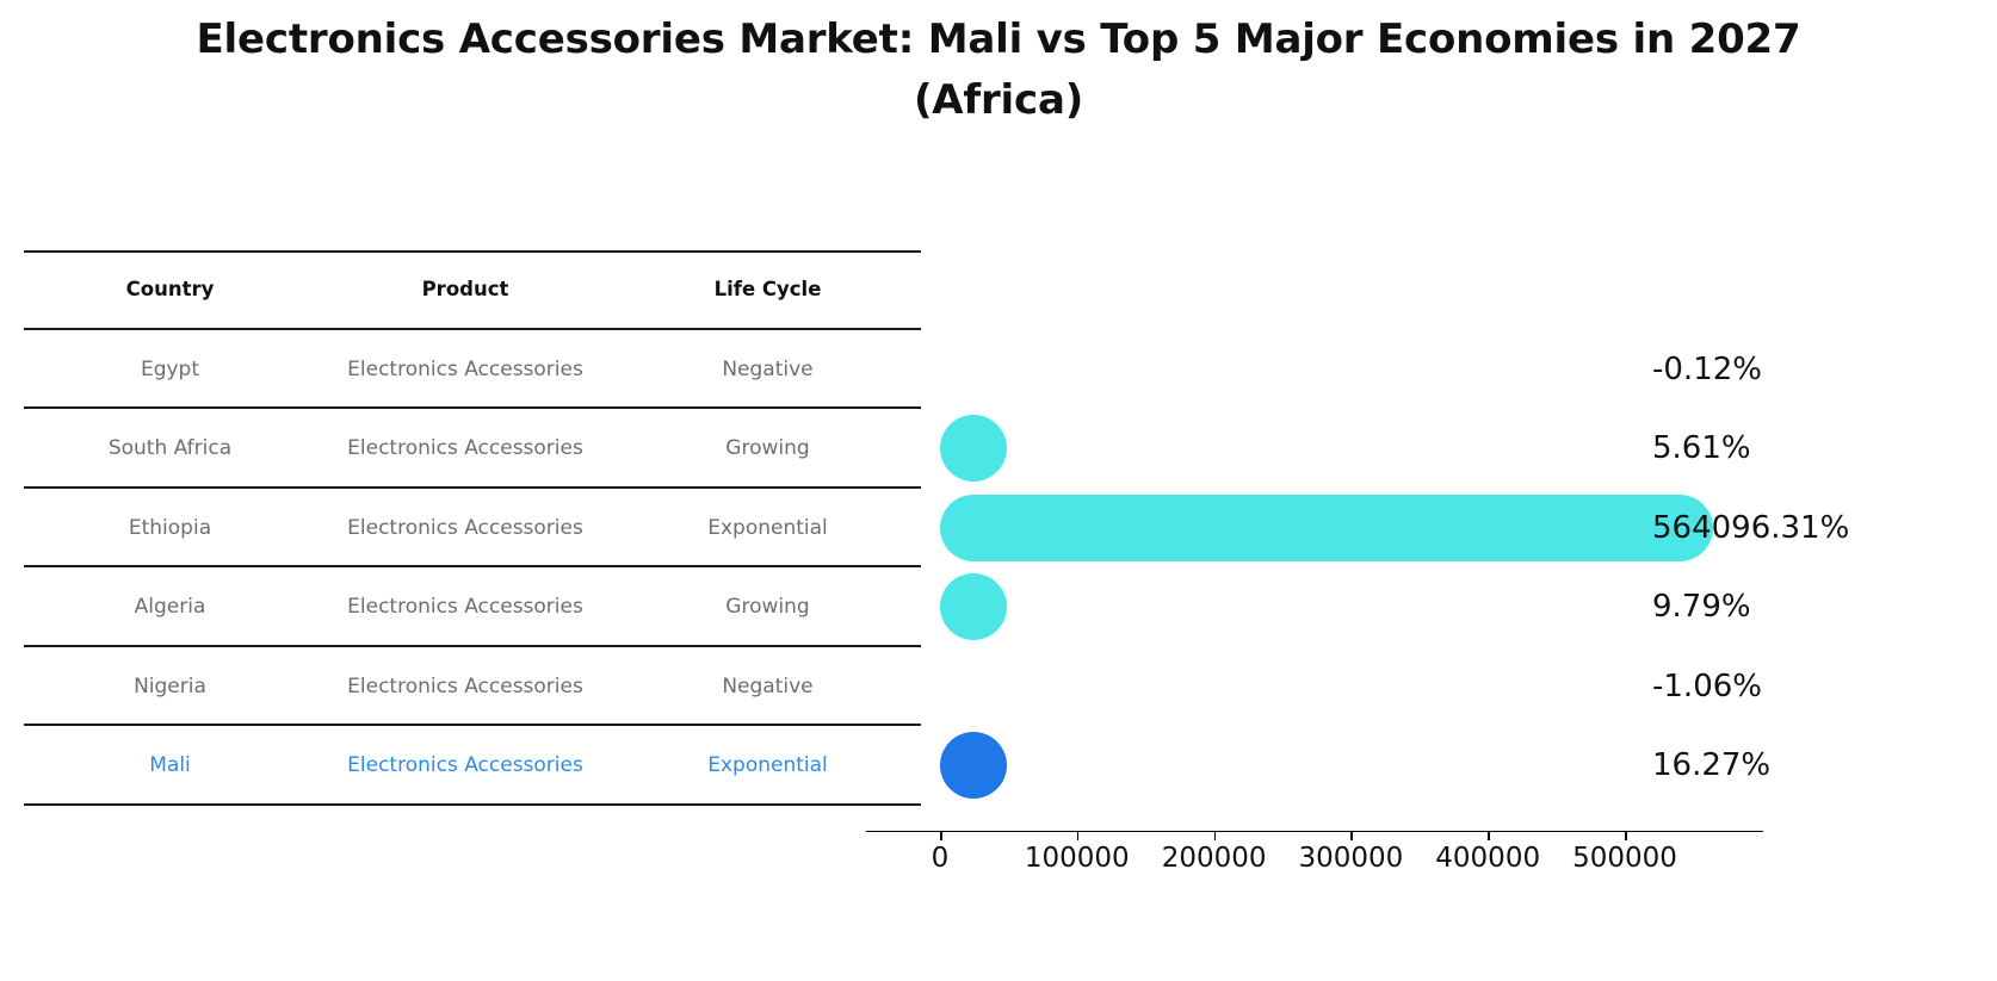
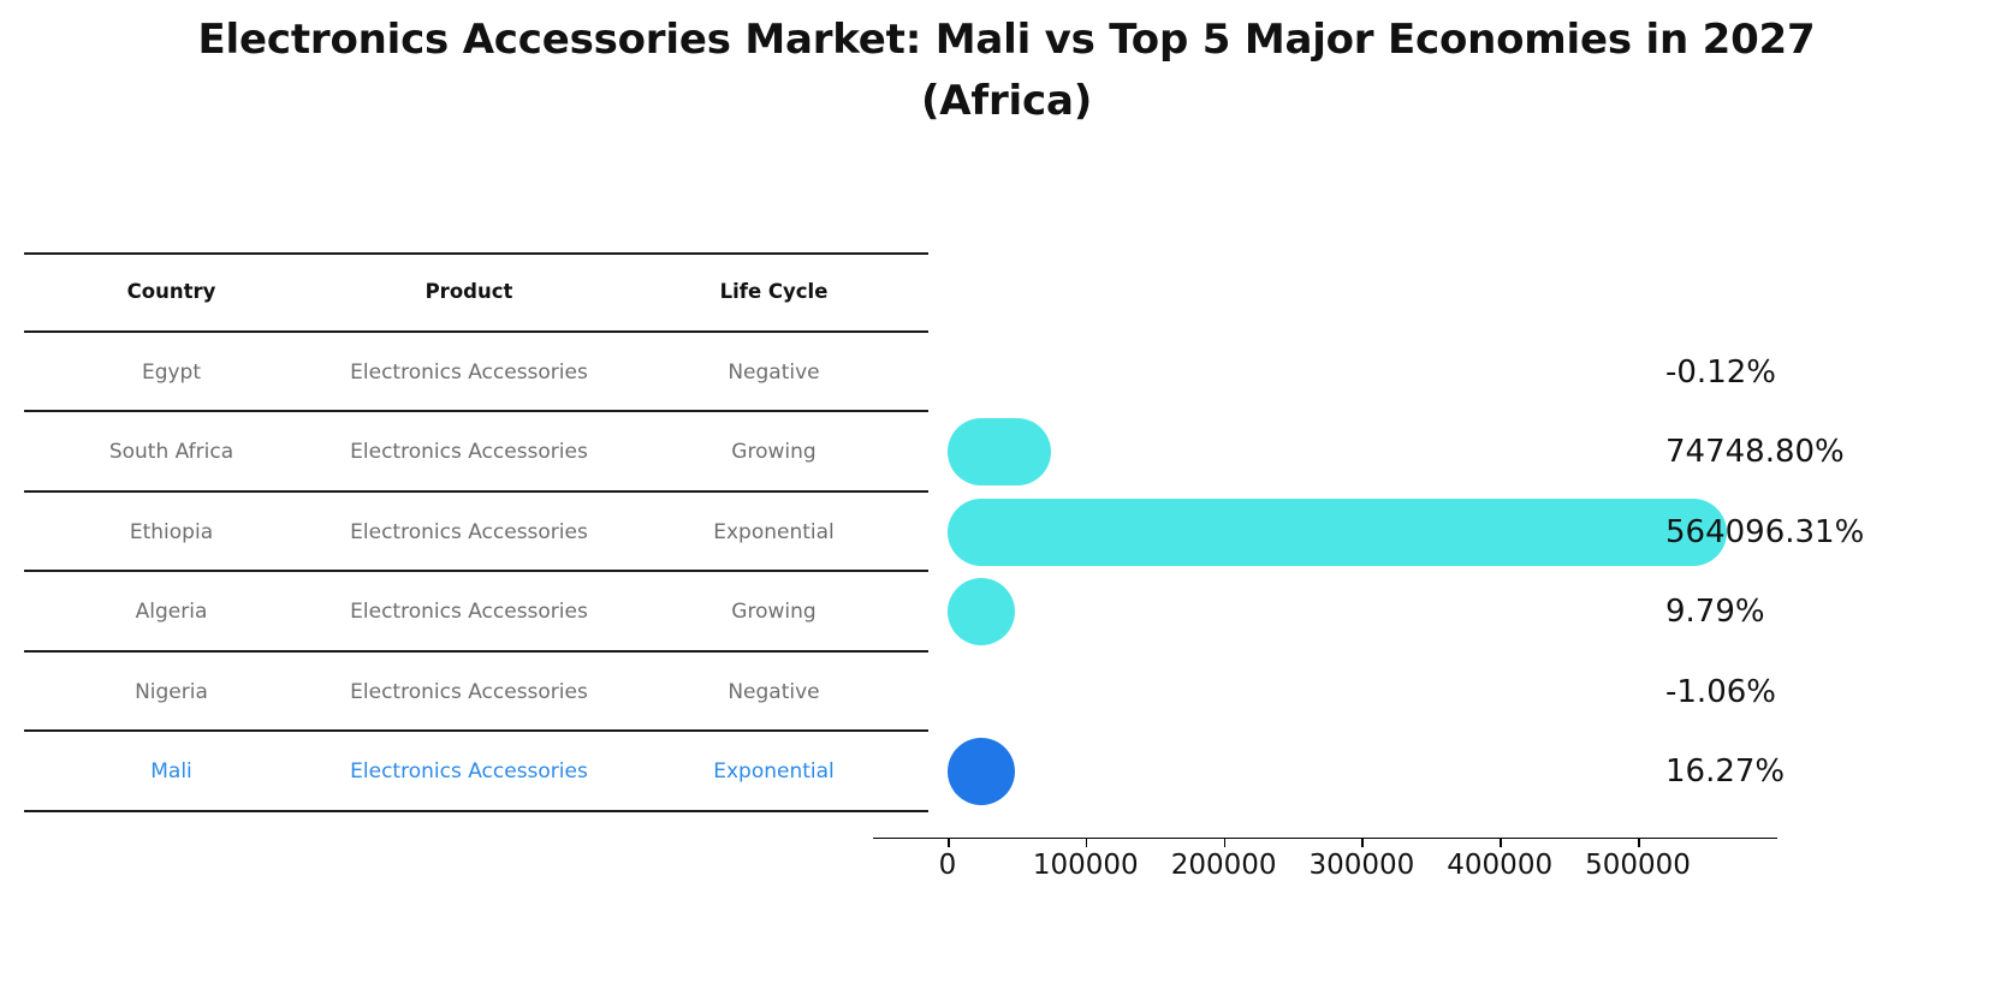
South Africa: 5.61% -> 74748.80%
